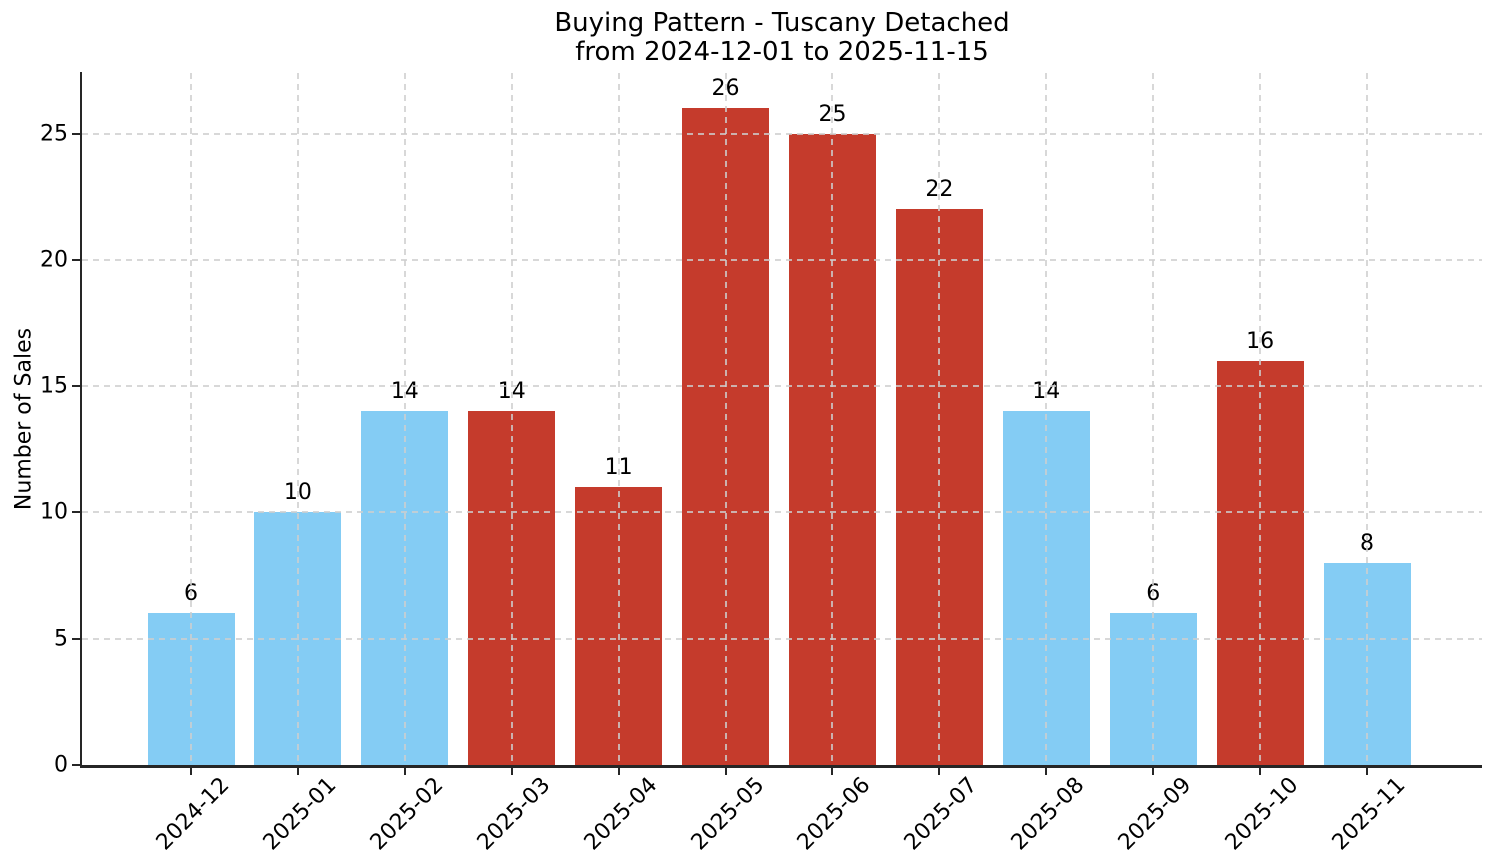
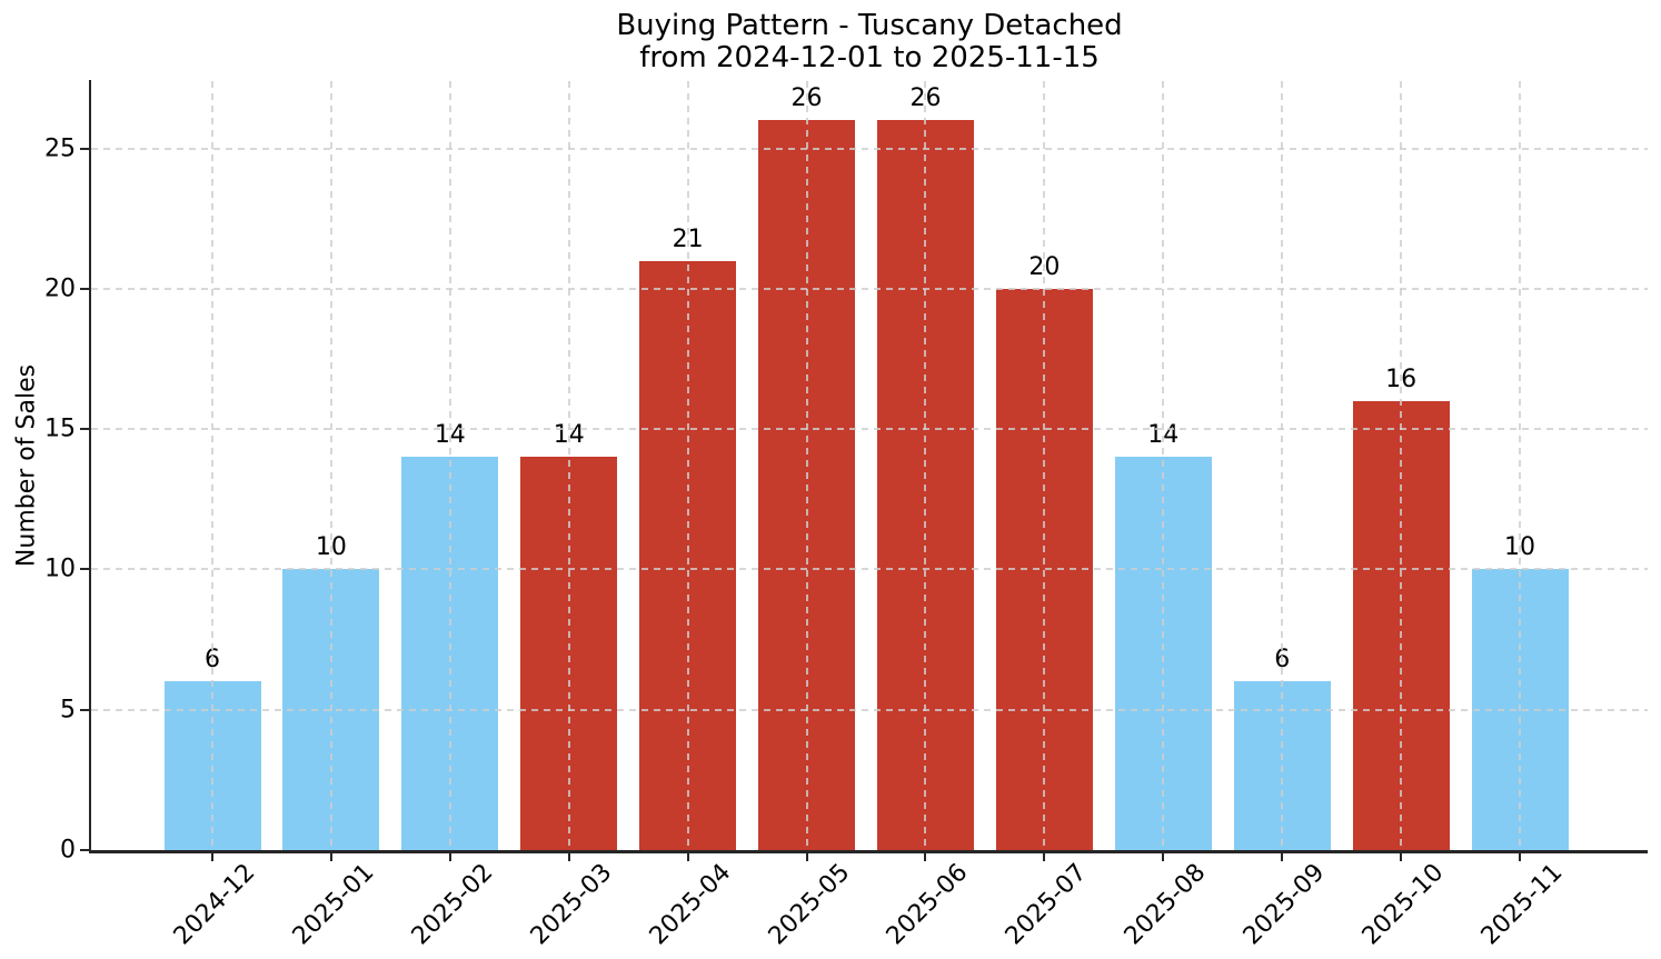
2025-04: 11 -> 21
2025-06: 25 -> 26
2025-07: 22 -> 20
2025-11: 8 -> 10
